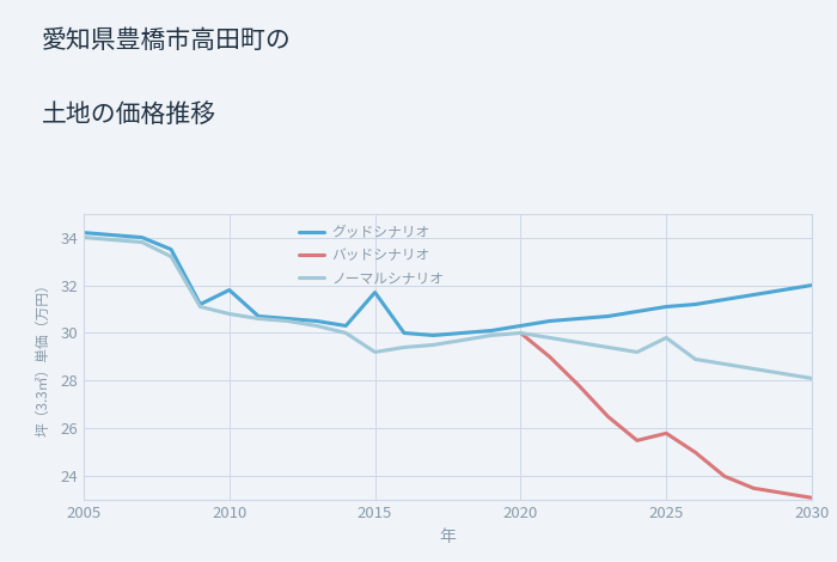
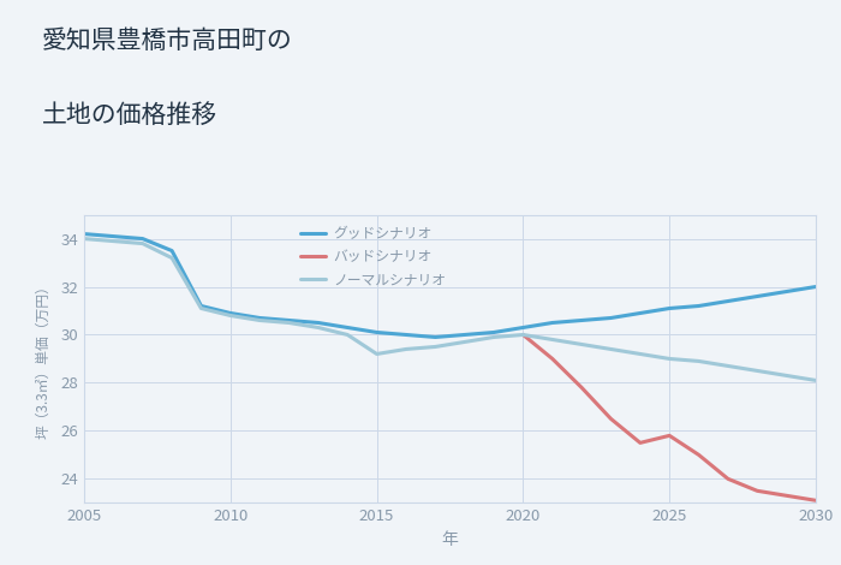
グッドシナリオ/2010: 31.8 -> 30.9
グッドシナリオ/2015: 31.7 -> 30.1
ノーマルシナリオ/2025: 29.8 -> 29.0
